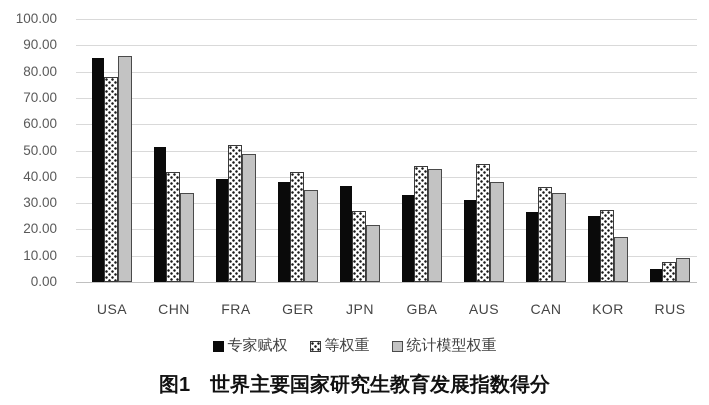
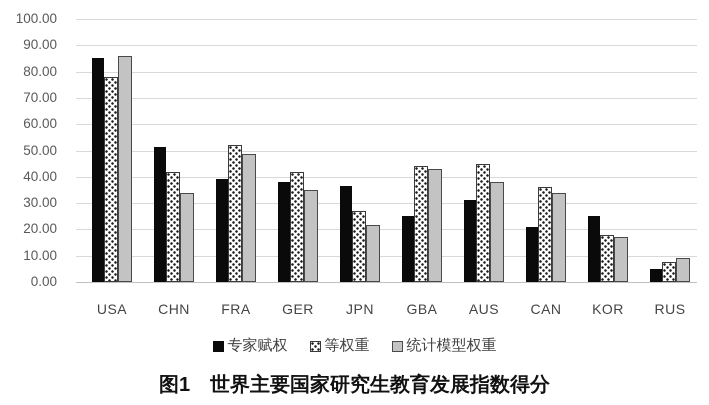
专家赋权/GBA: 33 -> 25
专家赋权/CAN: 26 -> 21
等权重/KOR: 28 -> 18
